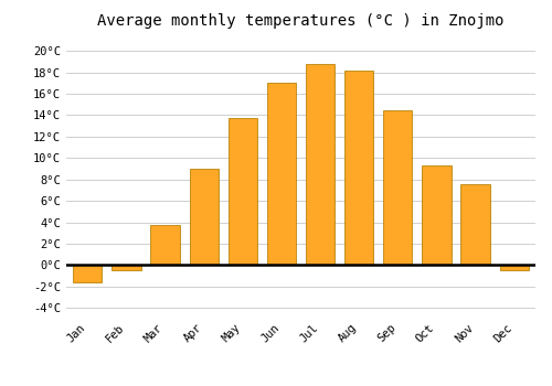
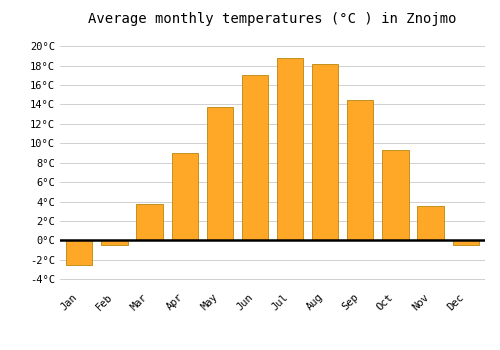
Jan: -1.6°C -> -2.5°C
Nov: 7.6°C -> 3.5°C
